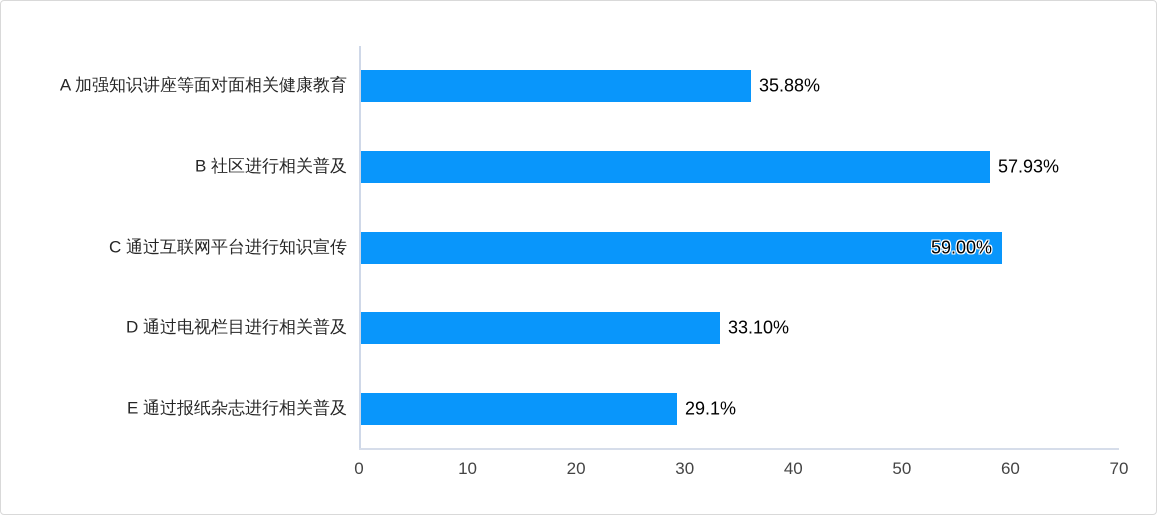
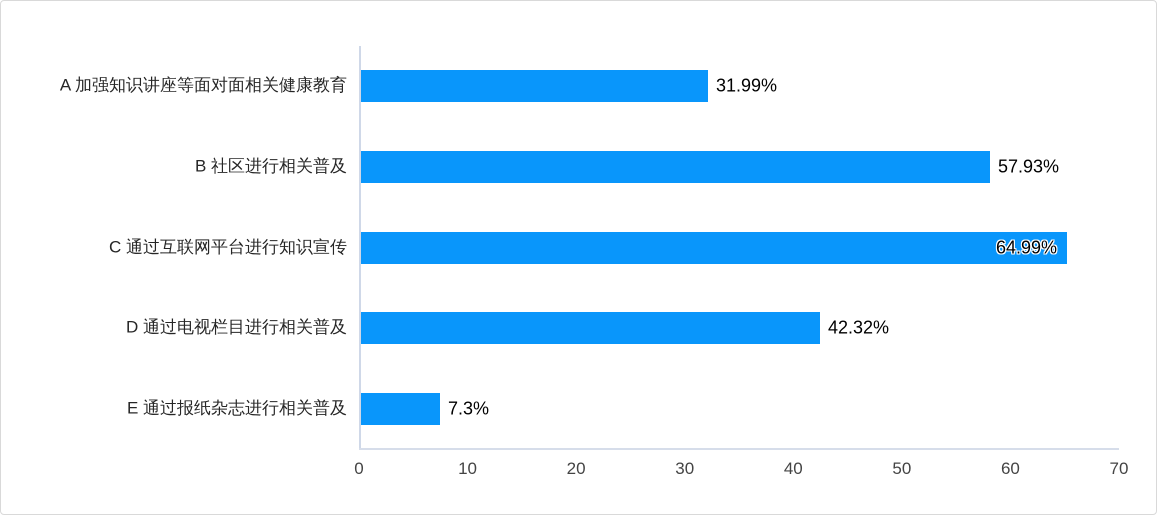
A 加强知识讲座等面对面相关健康教育: 35.88% -> 31.99%
C 通过互联网平台进行知识宣传: 59.00% -> 64.99%
D 通过电视栏目进行相关普及: 33.10% -> 42.32%
E 通过报纸杂志进行相关普及: 29.1% -> 7.3%
